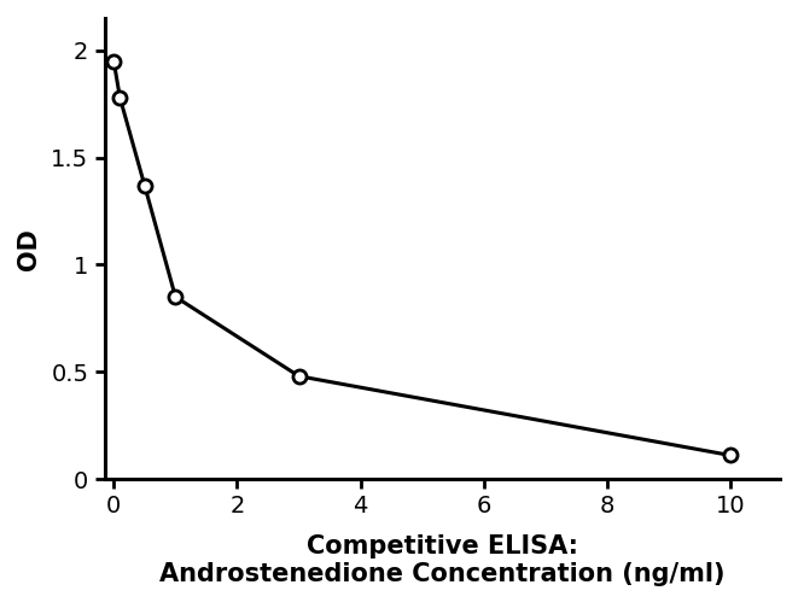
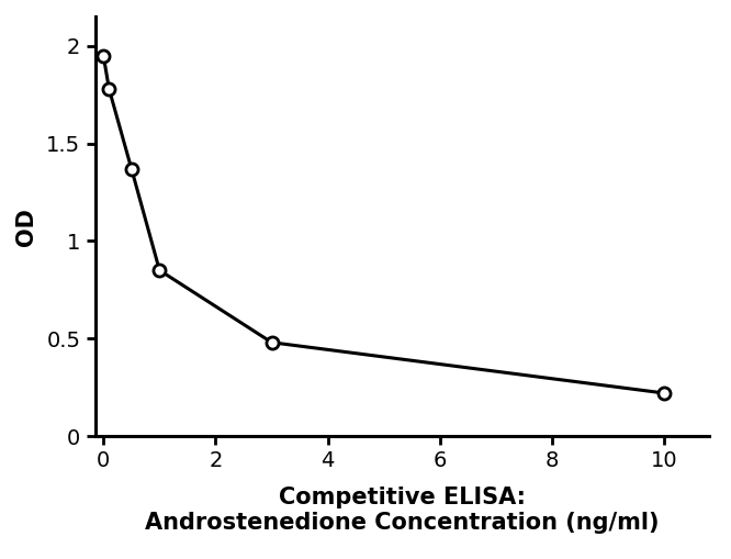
10: 0.11 -> 0.22
